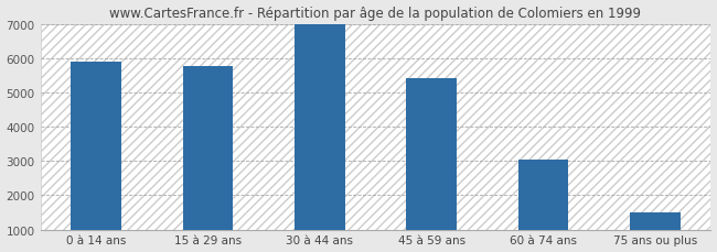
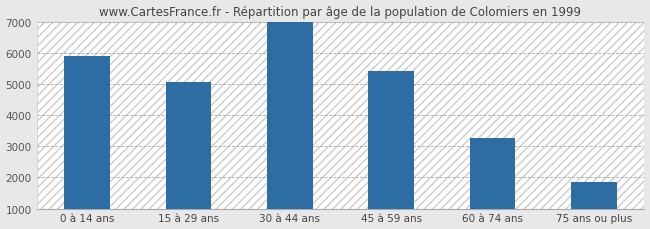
15 à 29 ans: 5750 -> 5050
60 à 74 ans: 3050 -> 3250
75 ans ou plus: 1500 -> 1850
